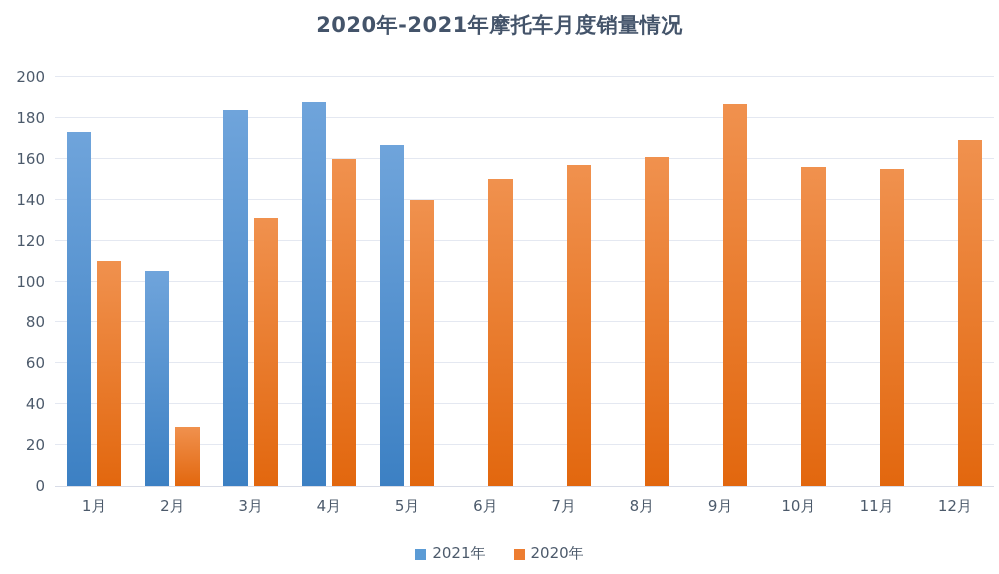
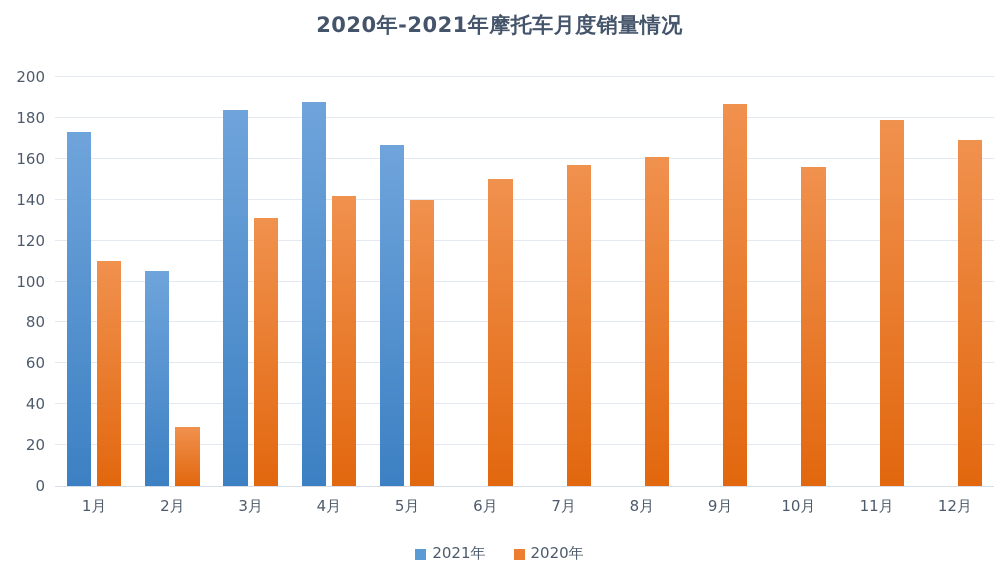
2020年/4月: 160 -> 142
2020年/11月: 155 -> 179
